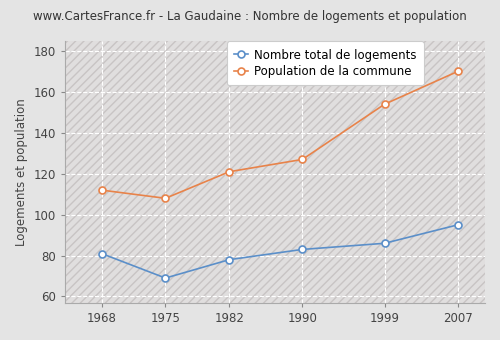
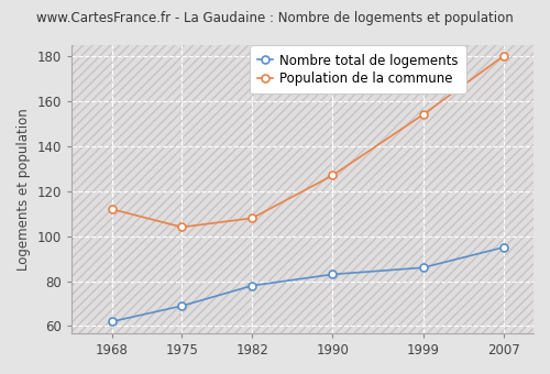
Nombre total de logements/1968: 81 -> 62
Population de la commune/1975: 108 -> 104
Population de la commune/1982: 121 -> 108
Population de la commune/2007: 170 -> 180
